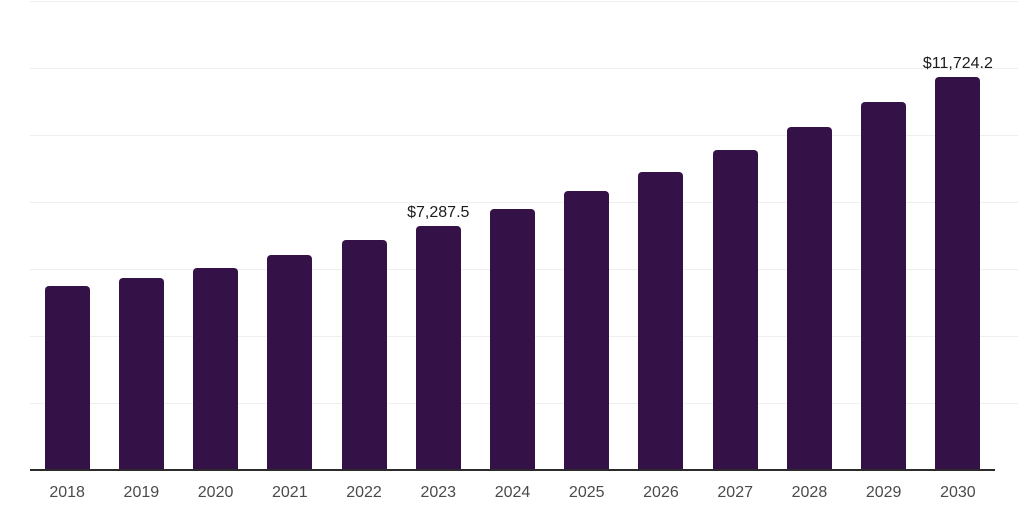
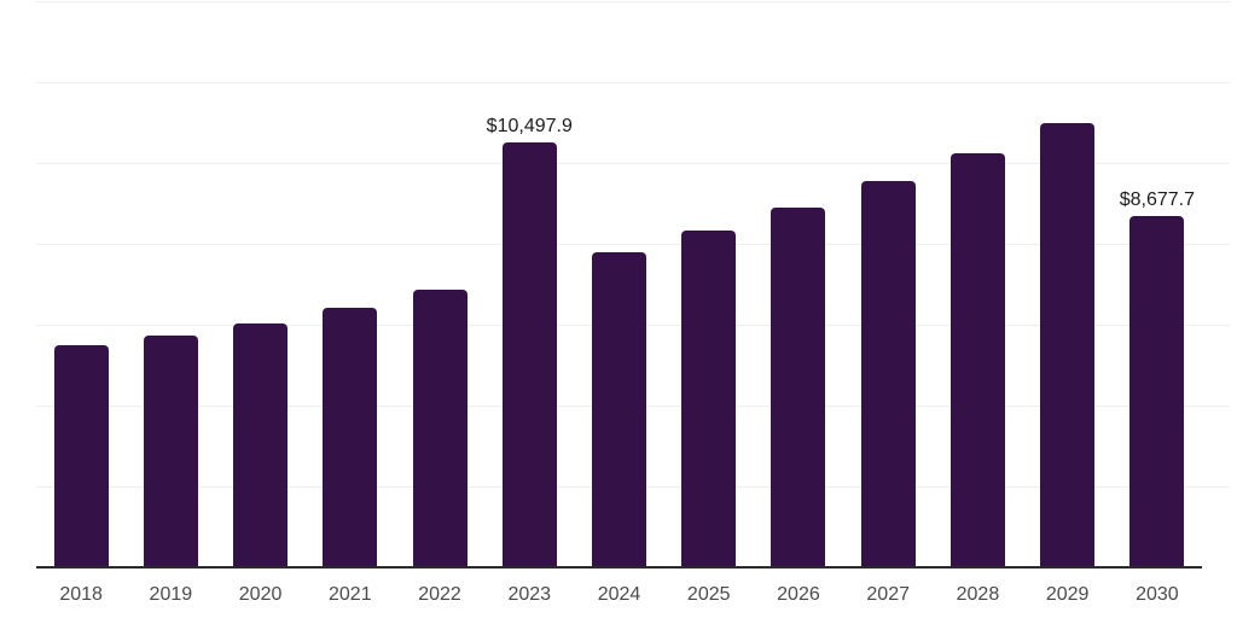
2023: $7,287.5 -> $10,497.9
2030: $11,724.2 -> $8,677.7
